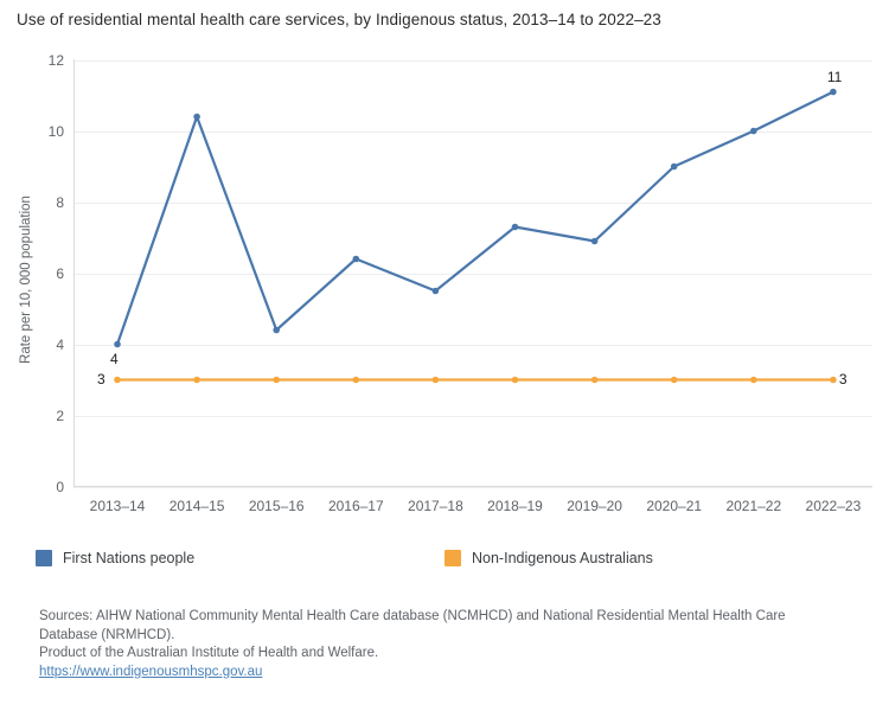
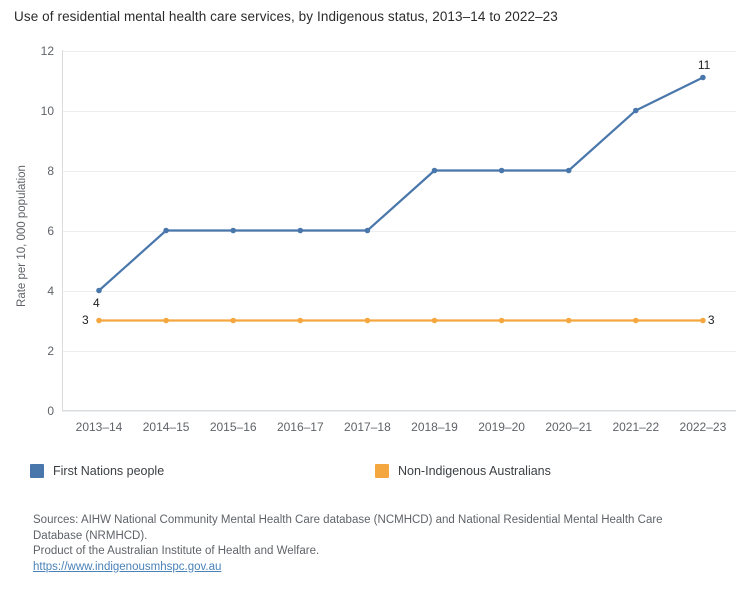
First Nations people/2014–15: 10.4 -> 6.0
First Nations people/2015–16: 4.4 -> 6.0
First Nations people/2016–17: 6.4 -> 6.0
First Nations people/2017–18: 5.5 -> 6.0
First Nations people/2018–19: 7.3 -> 8.0
First Nations people/2019–20: 6.9 -> 8.0
First Nations people/2020–21: 9.0 -> 8.0
